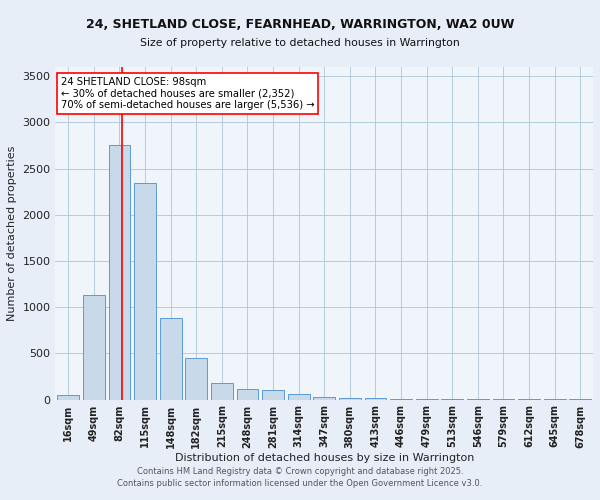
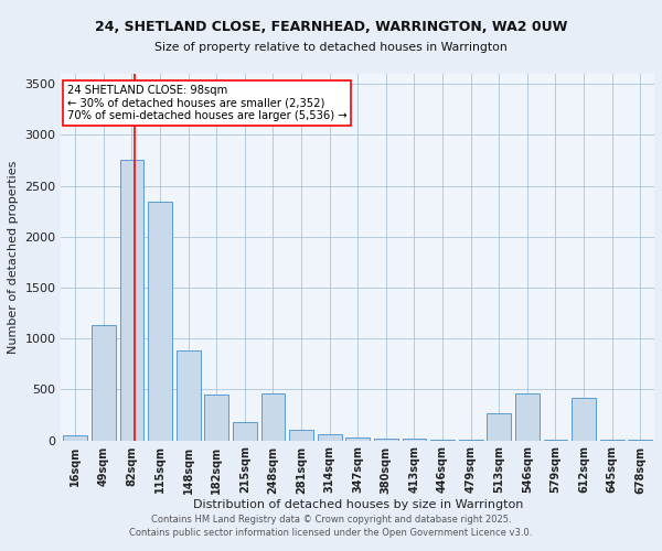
248sqm: 110 -> 460
513sqm: 0 -> 260
546sqm: 0 -> 460
612sqm: 0 -> 420
